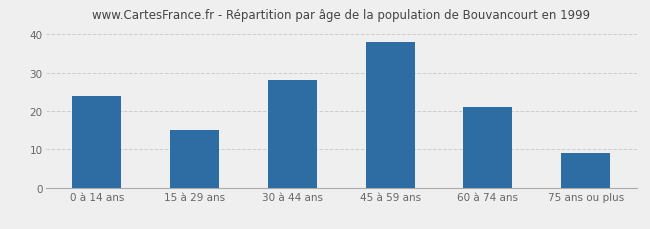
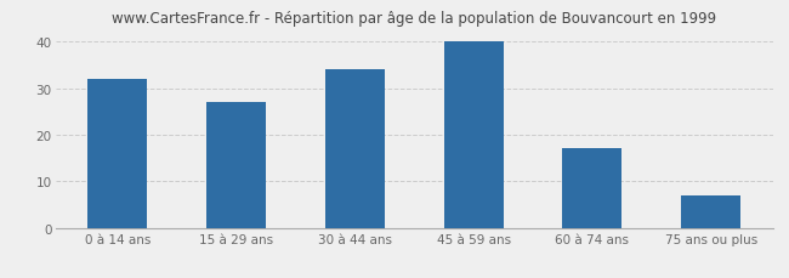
0 à 14 ans: 24 -> 32
15 à 29 ans: 15 -> 27
30 à 44 ans: 28 -> 34
45 à 59 ans: 38 -> 40
60 à 74 ans: 21 -> 17
75 ans ou plus: 9 -> 7
